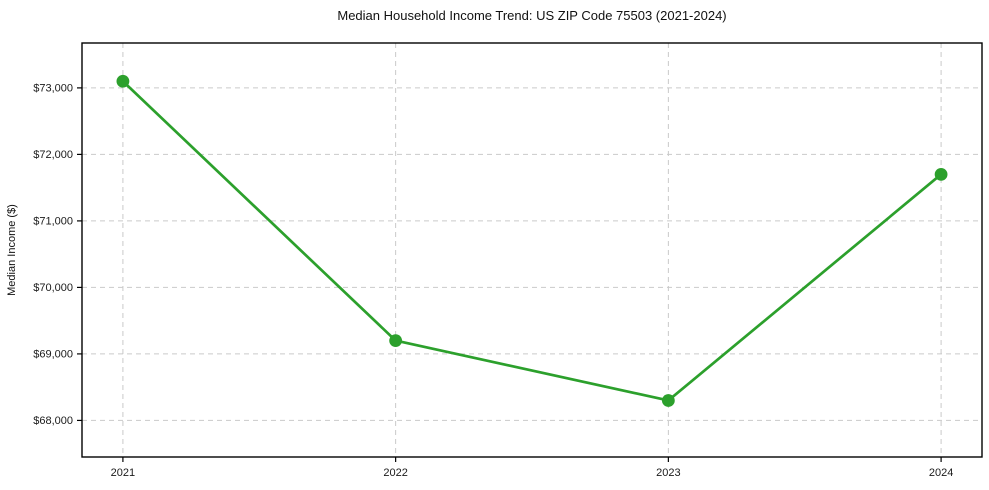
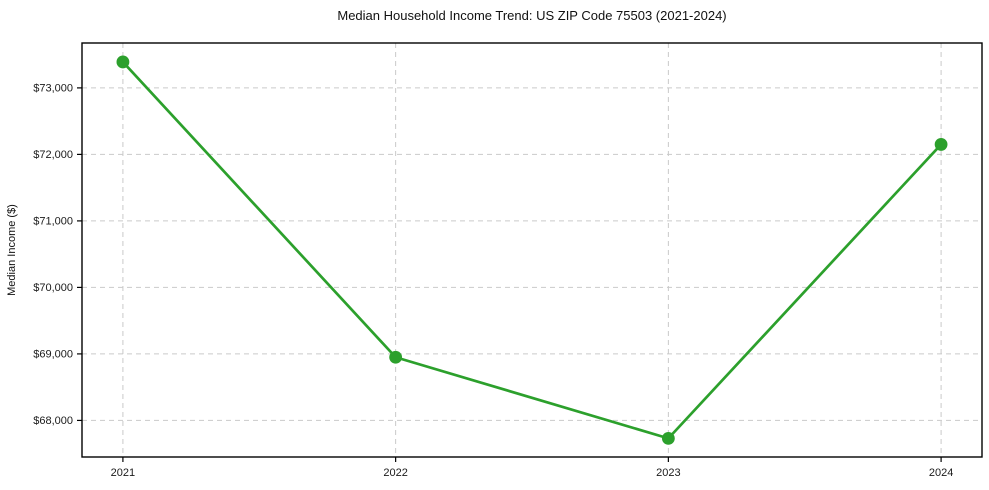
2021: $73100 -> $73400
2022: $69200 -> $69000
2023: $68300 -> $67700
2024: $71700 -> $72200
